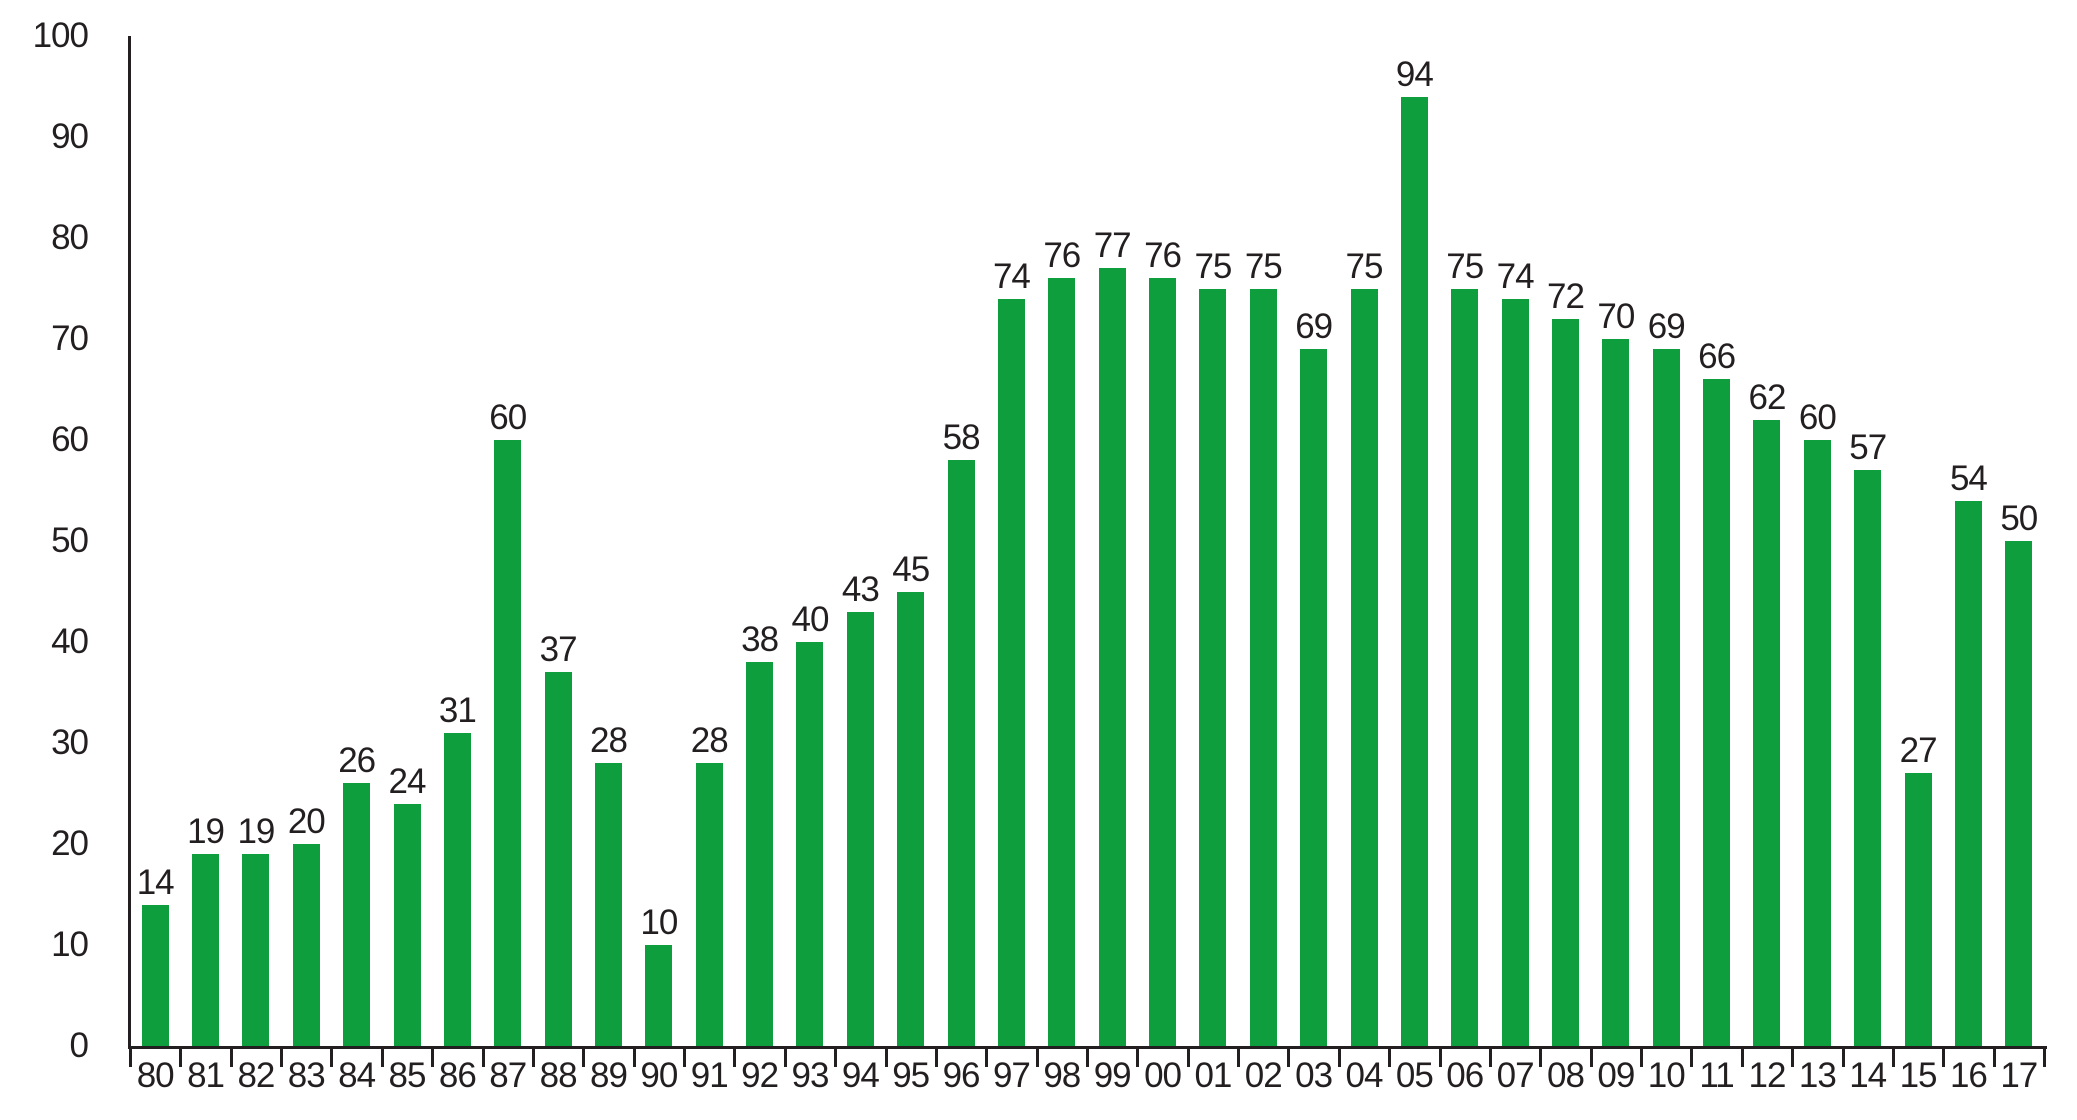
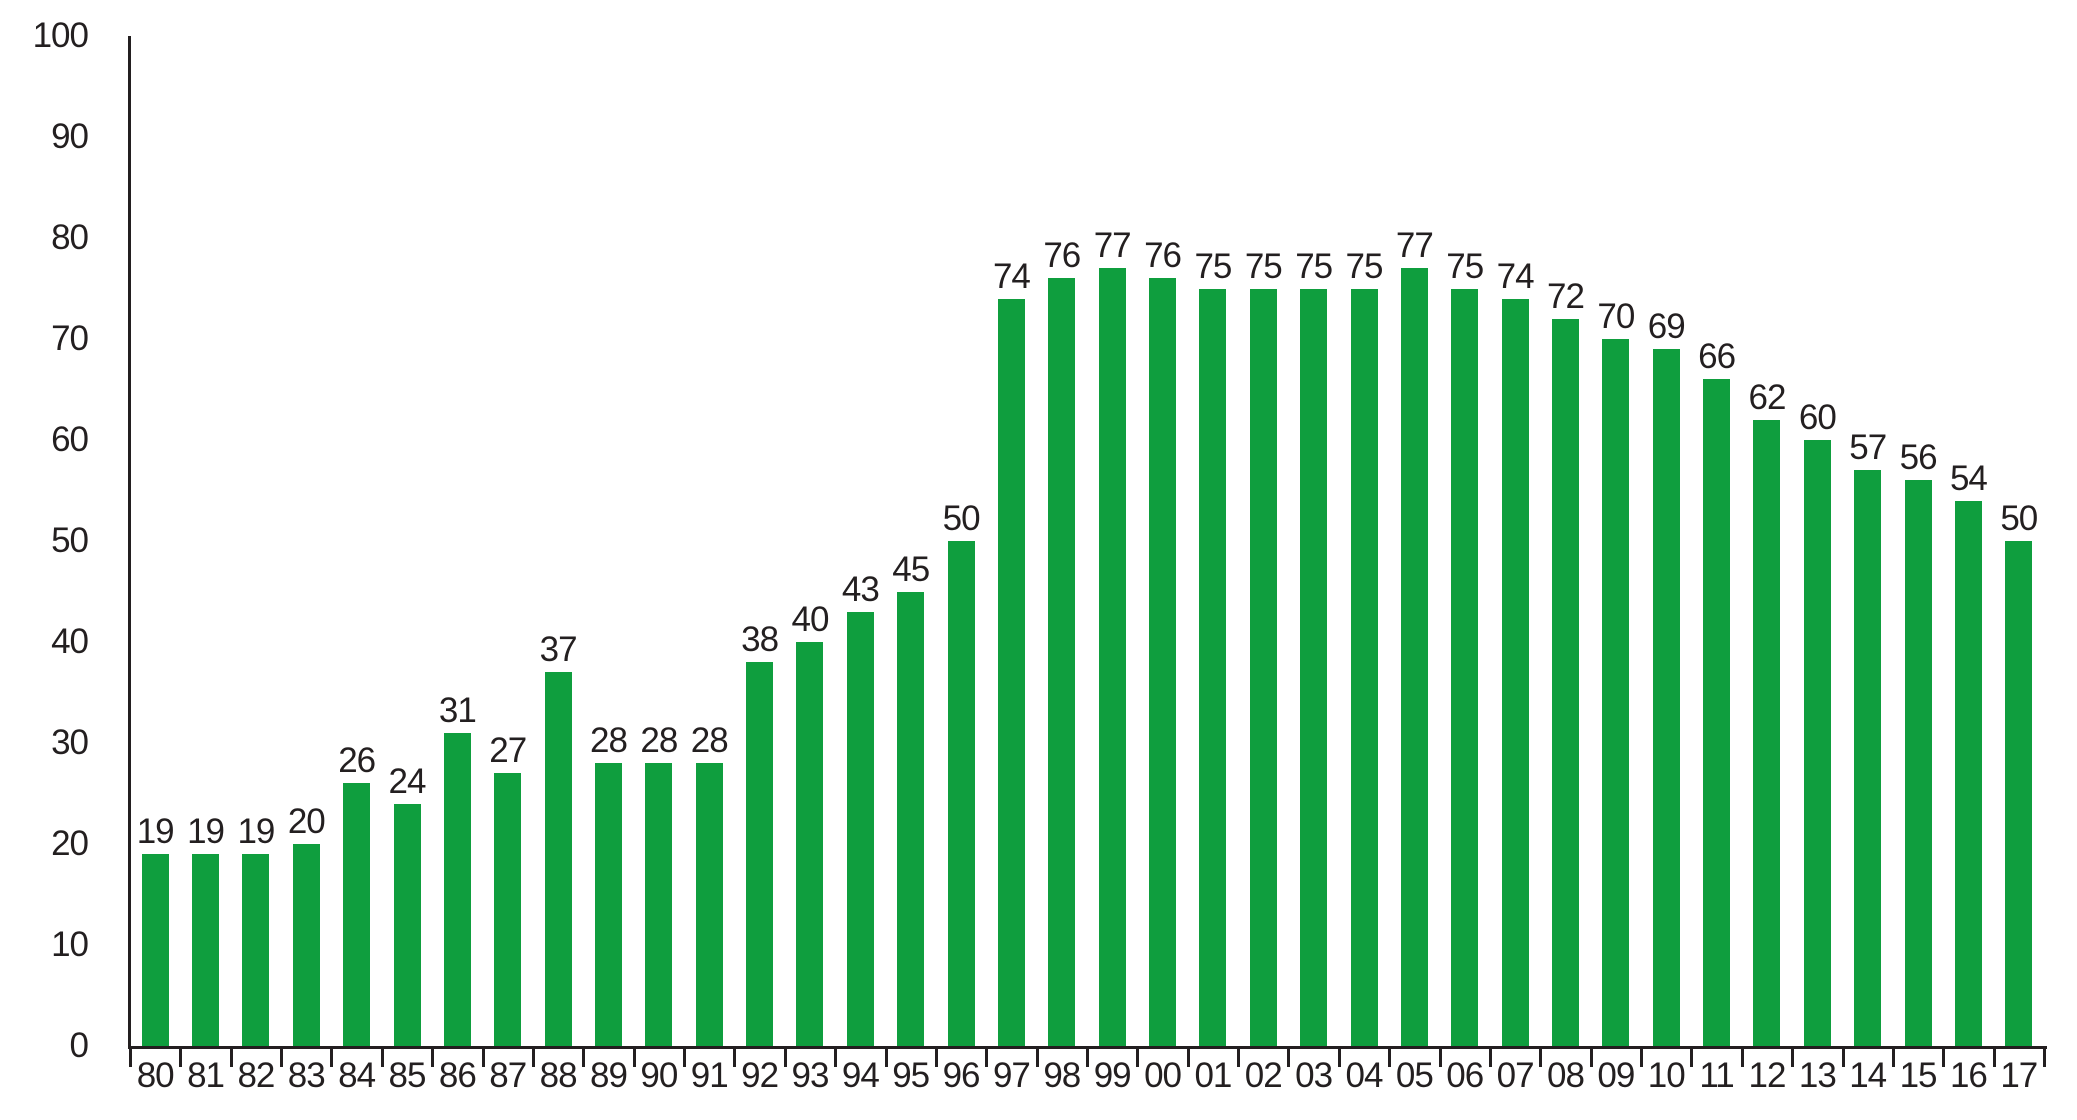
80: 14 -> 19
87: 60 -> 27
90: 10 -> 28
96: 58 -> 50
03: 69 -> 75
05: 94 -> 77
15: 27 -> 56
